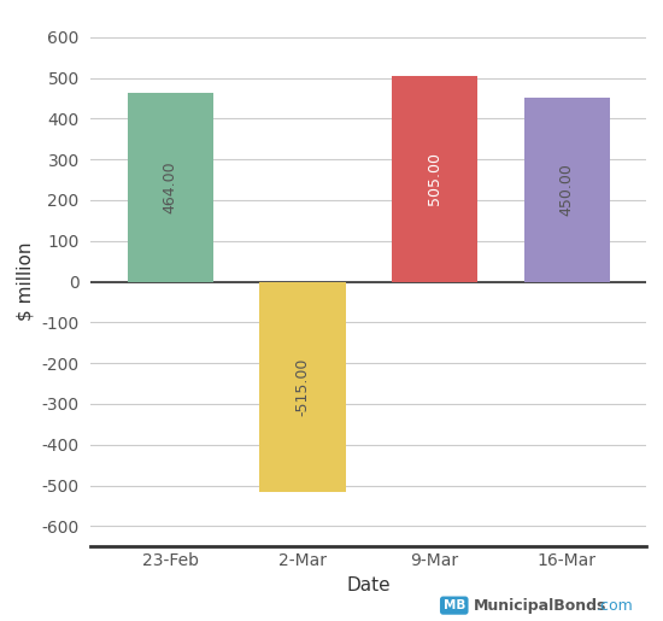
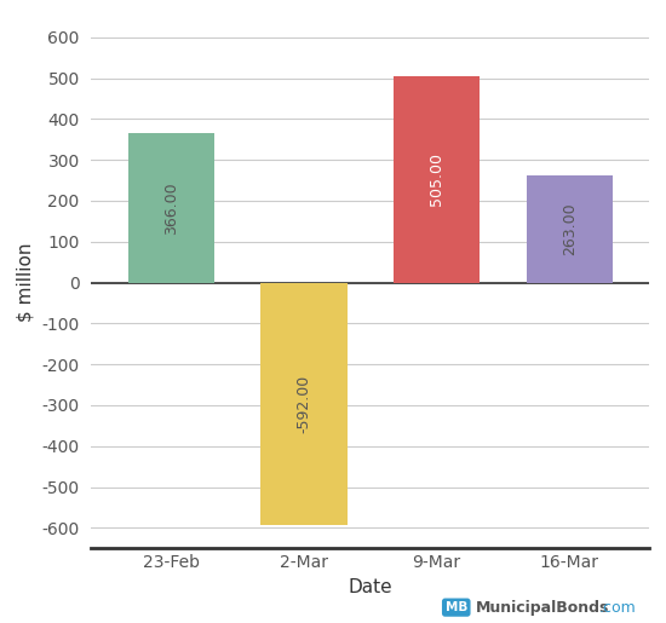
23-Feb: 464.00 -> 366.00
2-Mar: -515.00 -> -592.00
16-Mar: 450.00 -> 263.00
